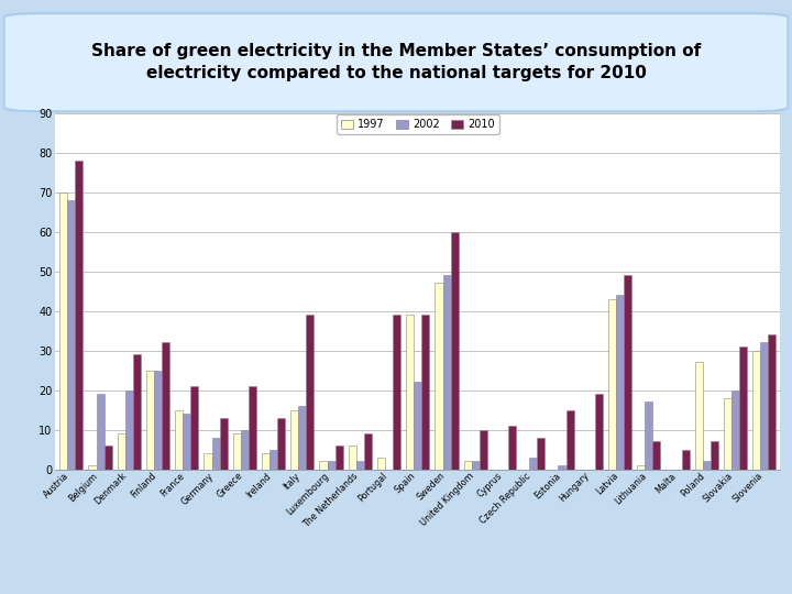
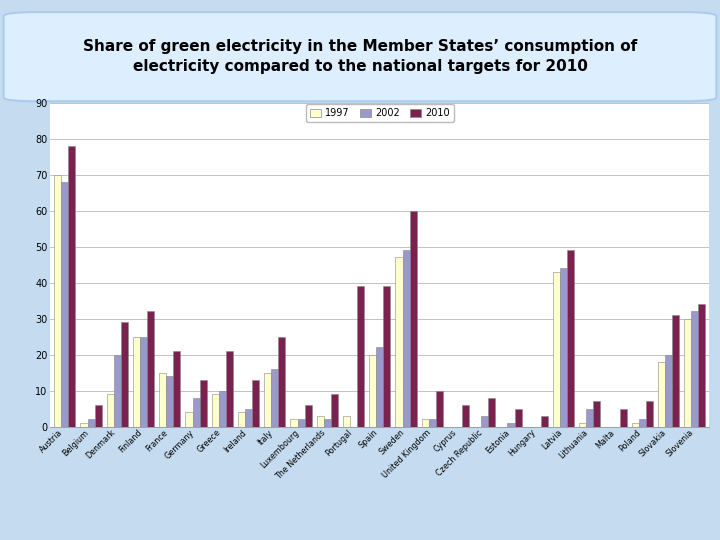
2002/Belgium: 19 -> 2
2010/Italy: 39 -> 25
1997/The Netherlands: 6 -> 3
1997/Spain: 39 -> 20
2010/Cyprus: 11 -> 6
2010/Estonia: 15 -> 5
2010/Hungary: 19 -> 3
2002/Lithuania: 17 -> 5
1997/Poland: 27 -> 1
